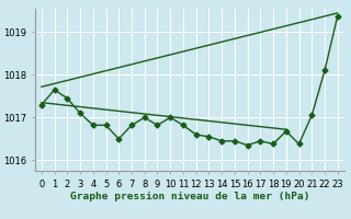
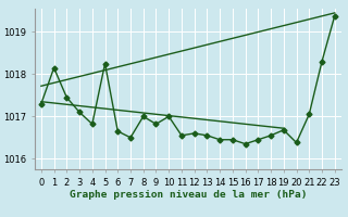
1: 1017.65 -> 1018.15
5: 1016.82 -> 1018.25
6: 1016.50 -> 1016.65
7: 1016.82 -> 1016.50
11: 1016.82 -> 1016.55
18: 1016.38 -> 1016.55
22: 1018.10 -> 1018.30
